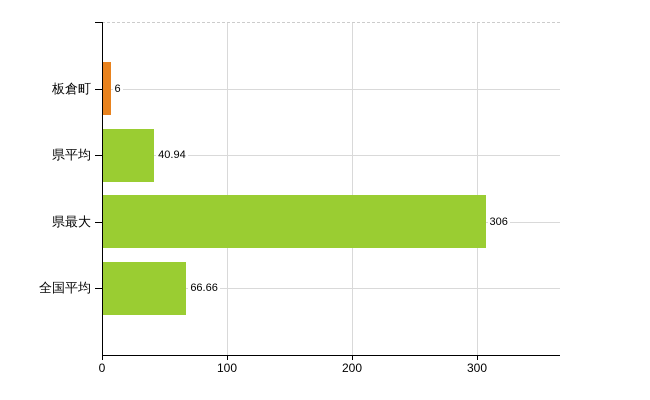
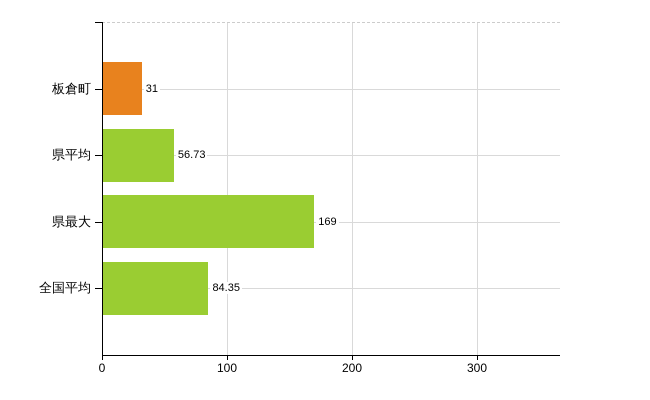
板倉町: 6 -> 31
県平均: 40.94 -> 56.73
県最大: 306 -> 169
全国平均: 66.66 -> 84.35
